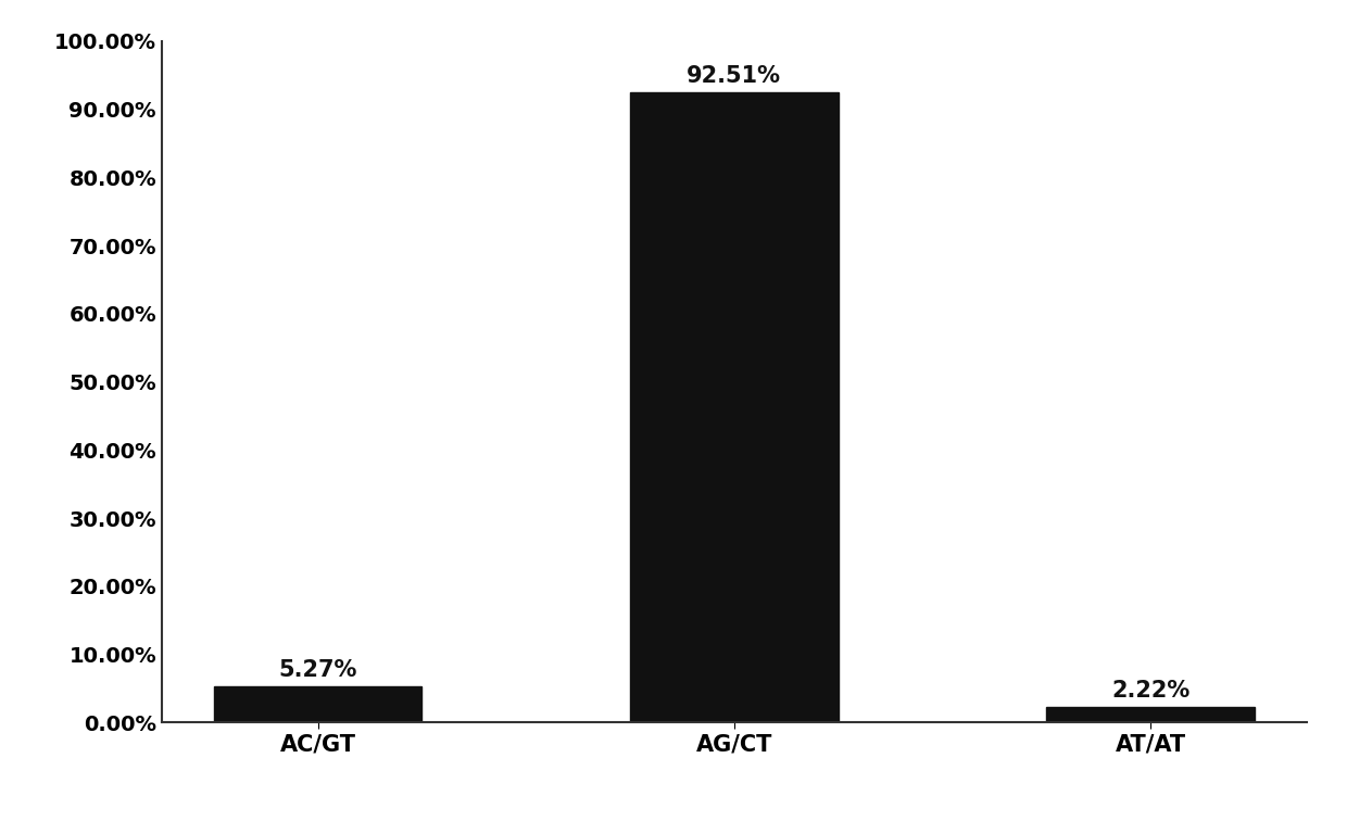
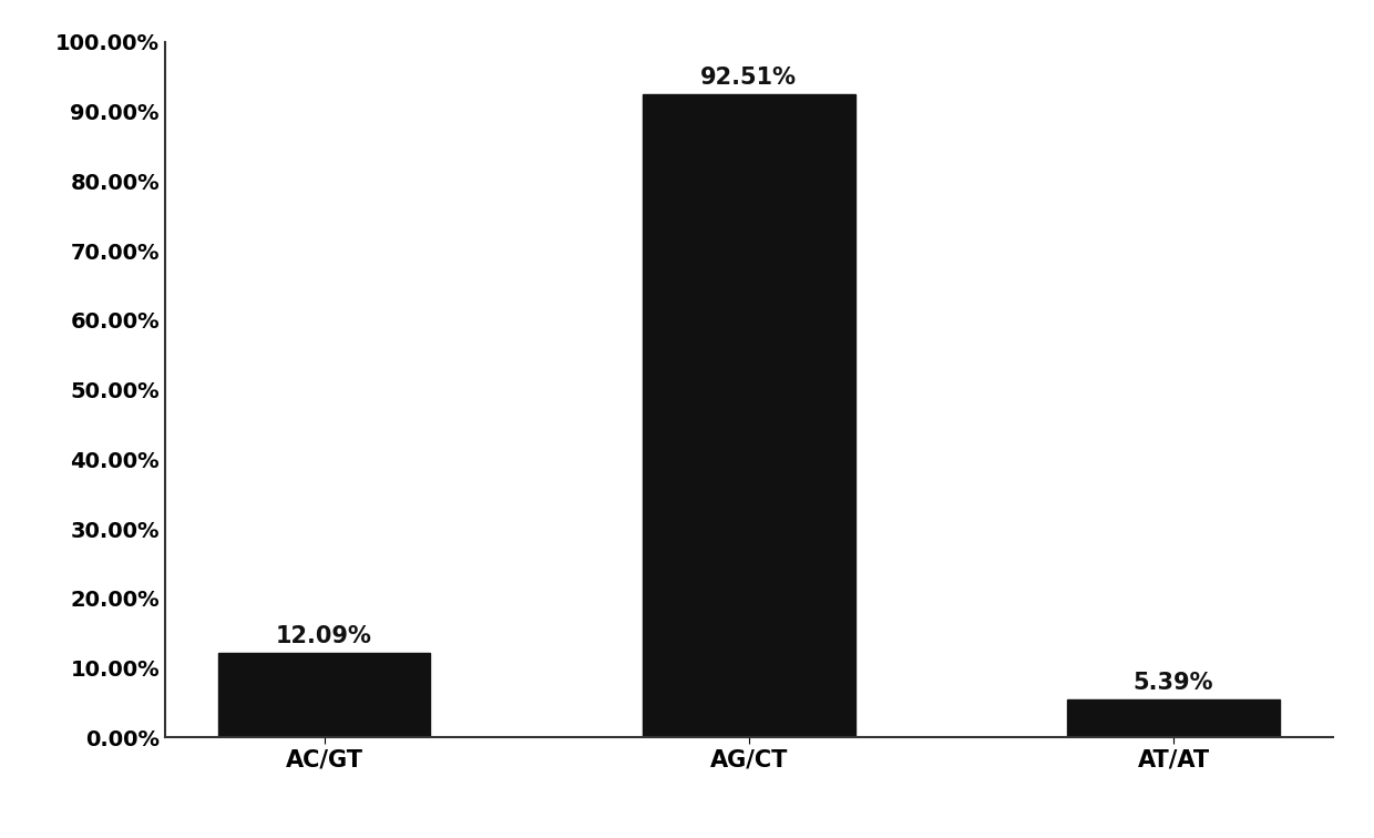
AC/GT: 5.27% -> 12.09%
AT/AT: 2.22% -> 5.39%
